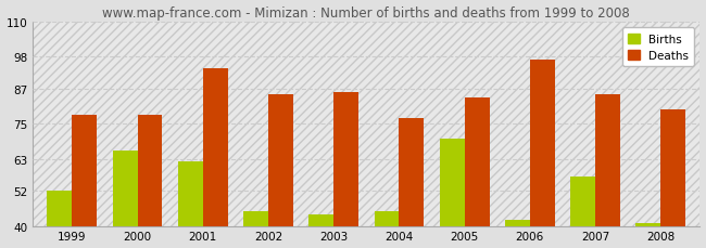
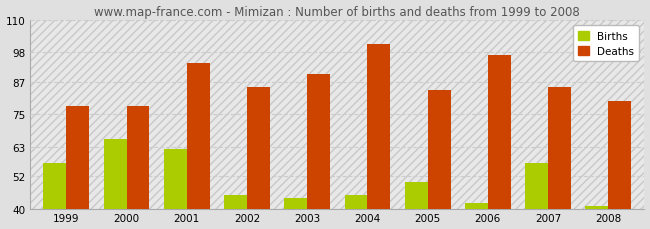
Births/1999: 52 -> 57
Deaths/2003: 86 -> 90
Deaths/2004: 77 -> 101
Births/2005: 70 -> 50
